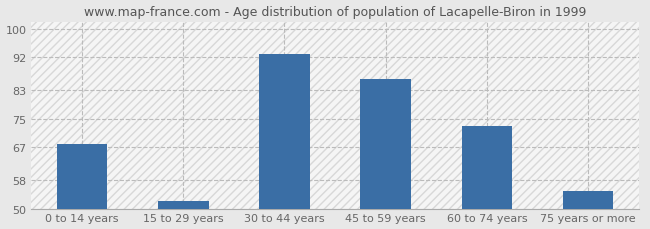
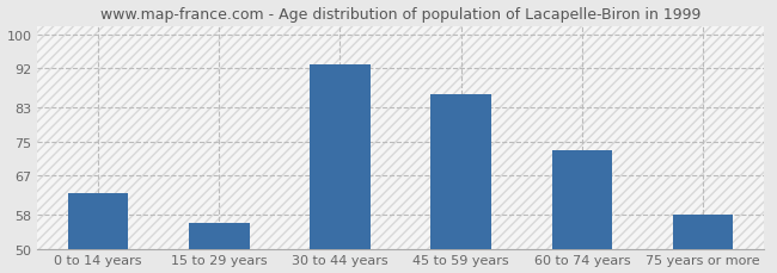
0 to 14 years: 68 -> 63
15 to 29 years: 52 -> 56
75 years or more: 55 -> 58
